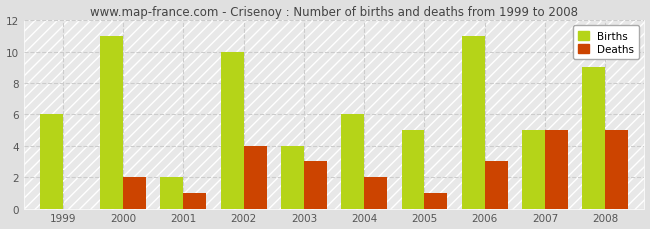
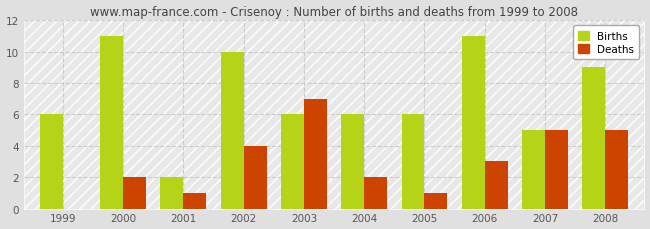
Births/2003: 4 -> 6
Deaths/2003: 3 -> 7
Births/2005: 5 -> 6
